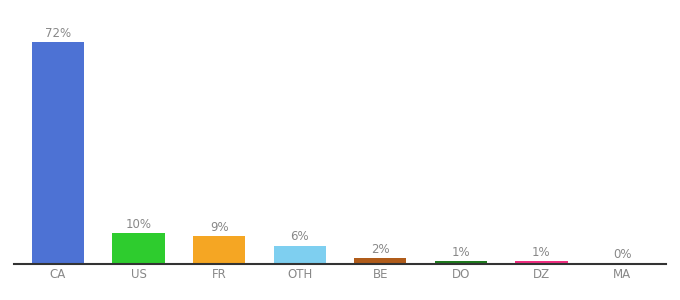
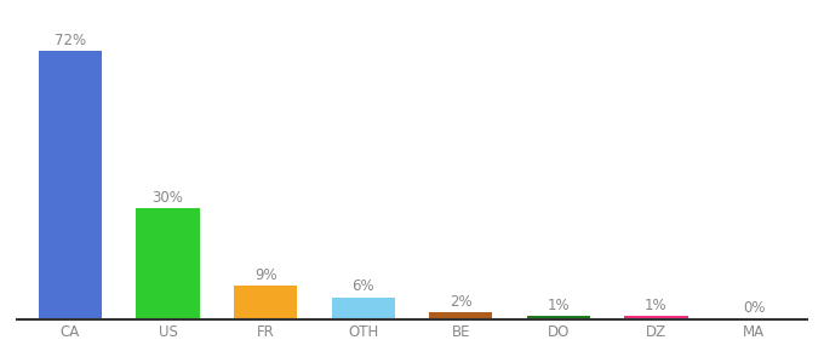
US: 10% -> 30%
